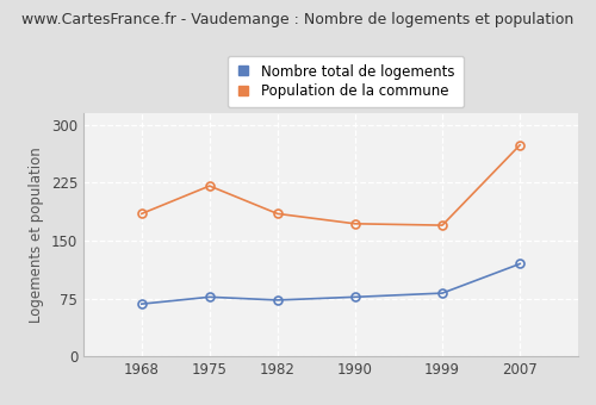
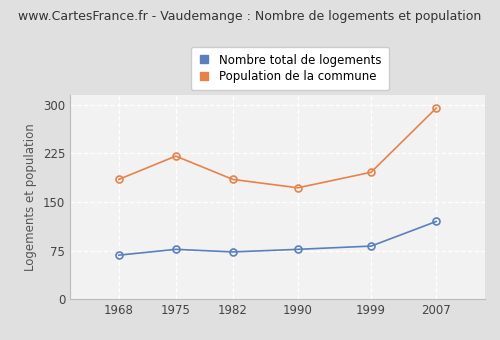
Population de la commune/1999: 170 -> 196
Population de la commune/2007: 274 -> 295
